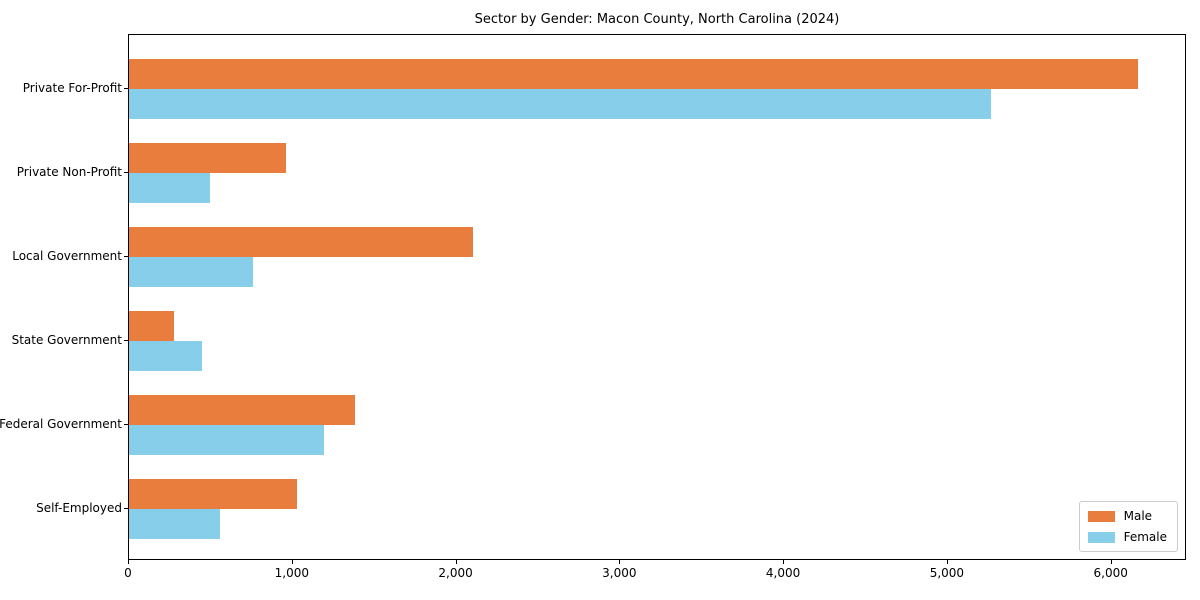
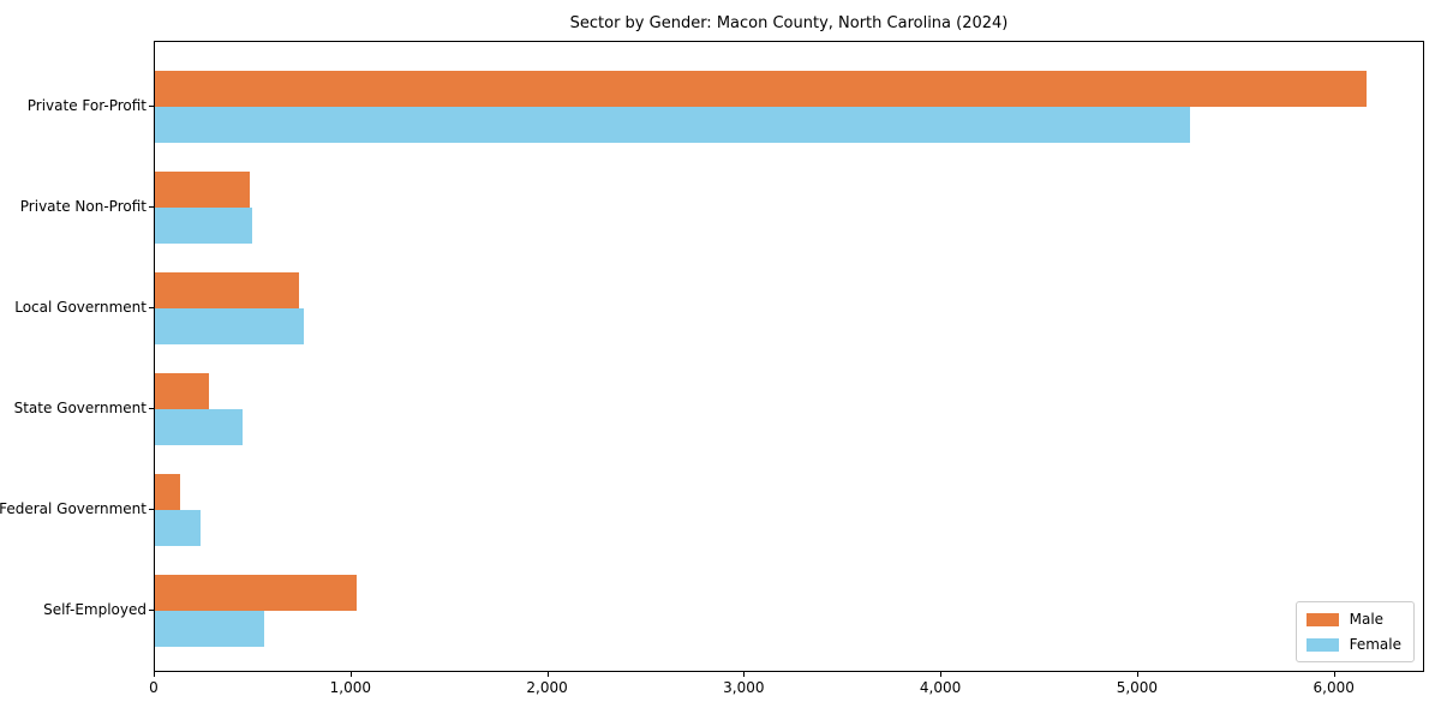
Male/Private Non-Profit: 960 -> 480
Male/Local Government: 2100 -> 740
Male/Federal Government: 1380 -> 120
Female/Federal Government: 1190 -> 230
